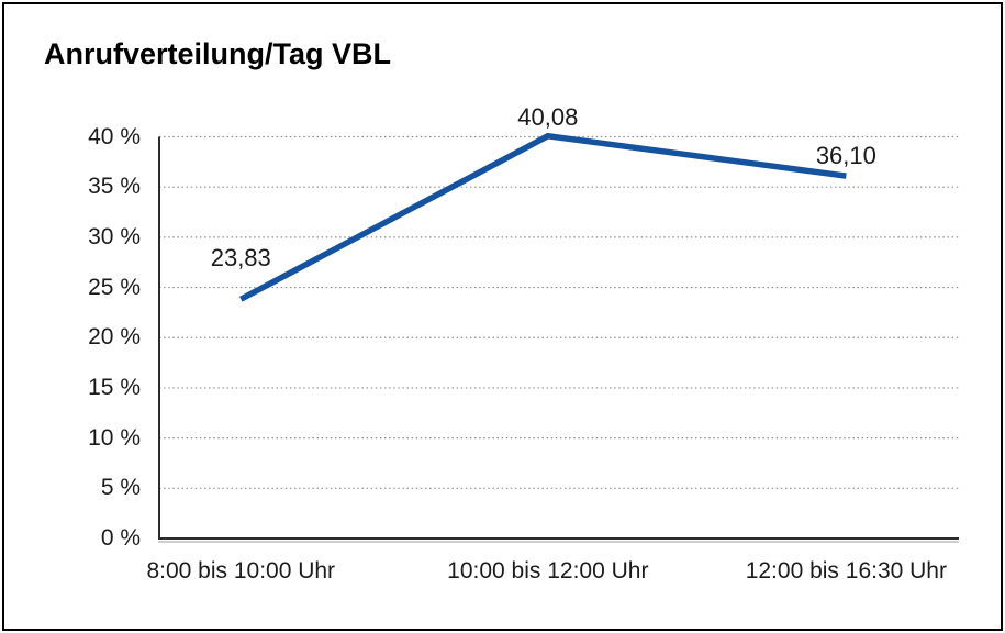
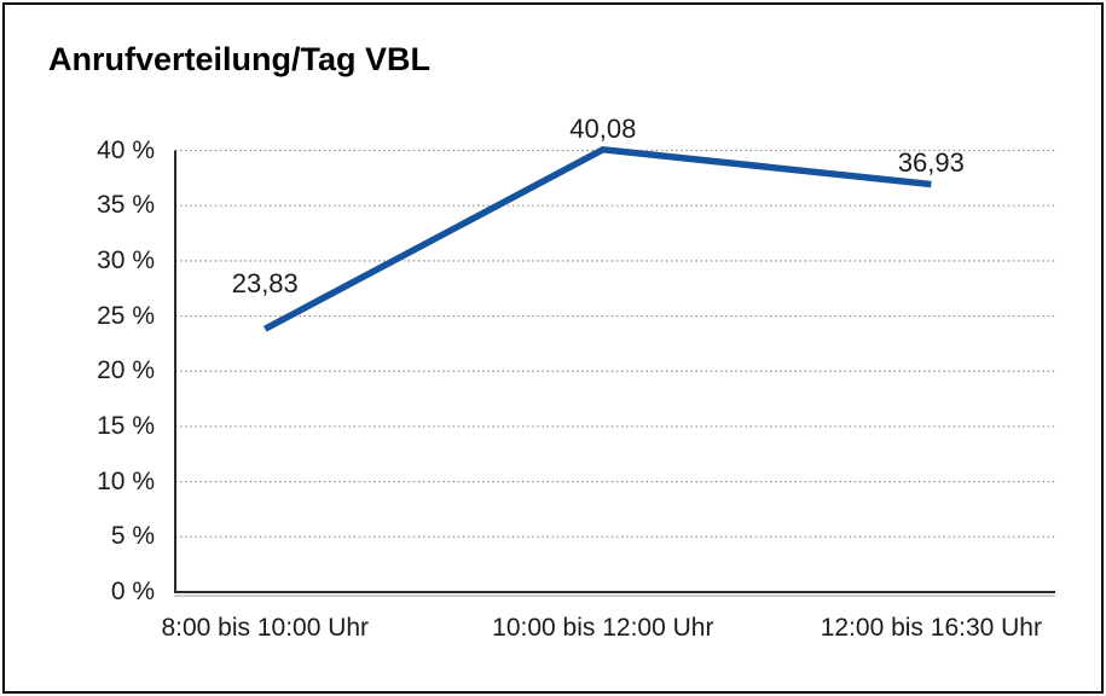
12:00 bis 16:30 Uhr: 36,10 -> 36,93
